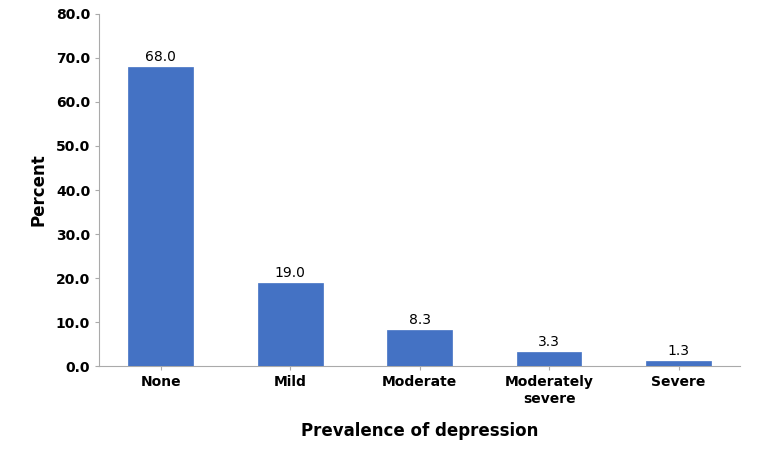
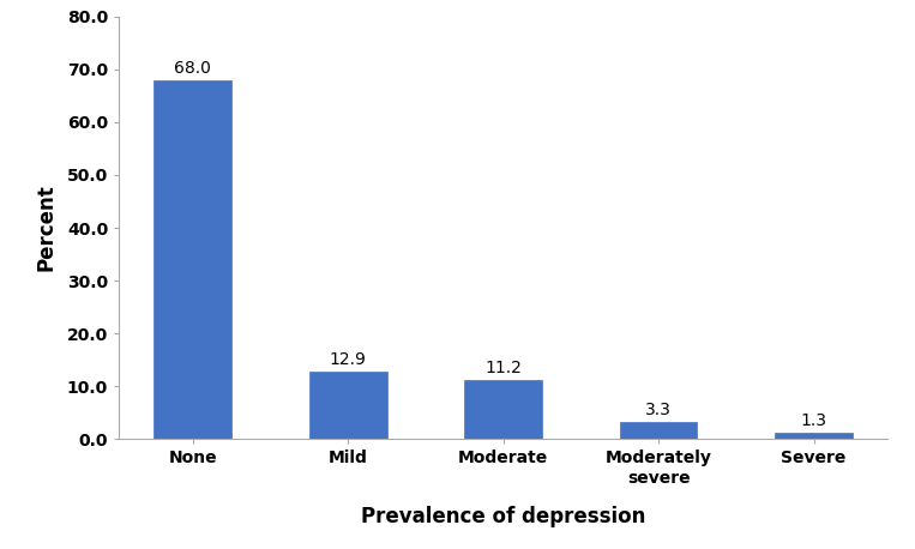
Mild: 19.0 -> 12.9
Moderate: 8.3 -> 11.2
